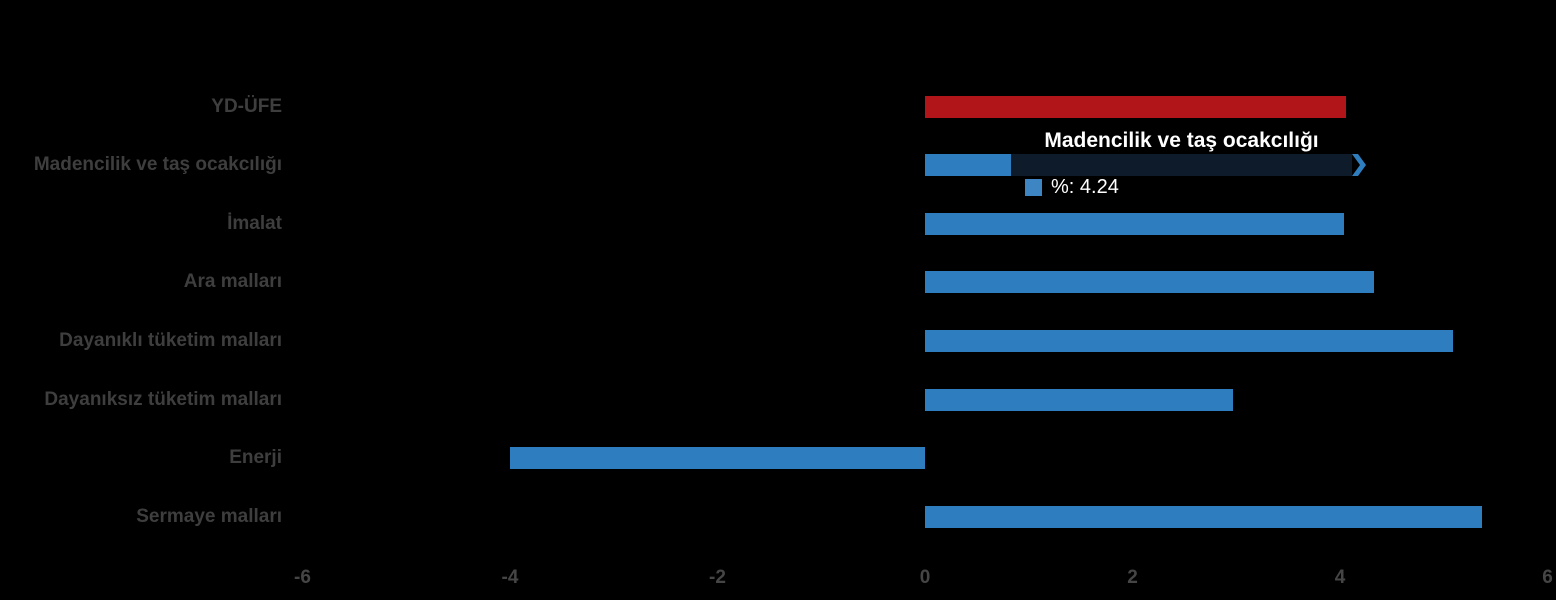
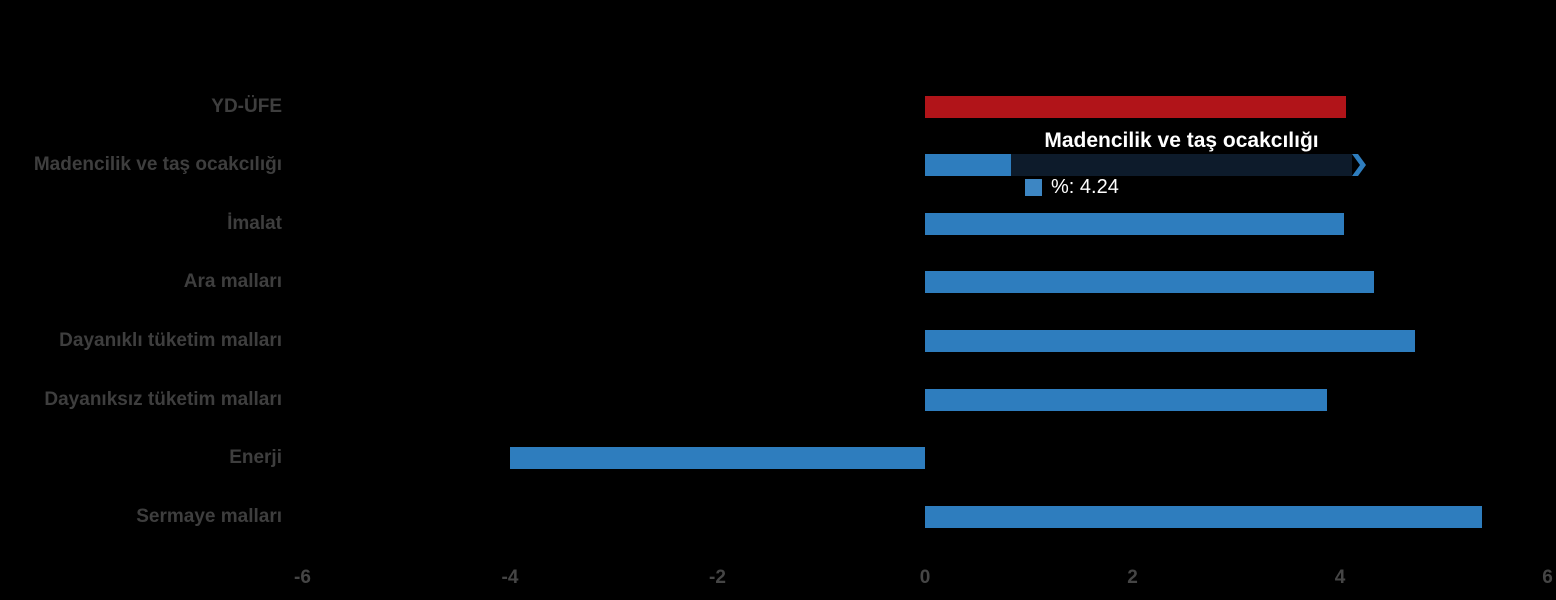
Dayanıklı tüketim malları: 5.09 -> 4.72
Dayanıksız tüketim malları: 2.97 -> 3.87
